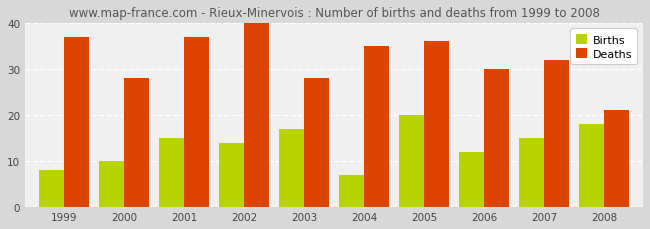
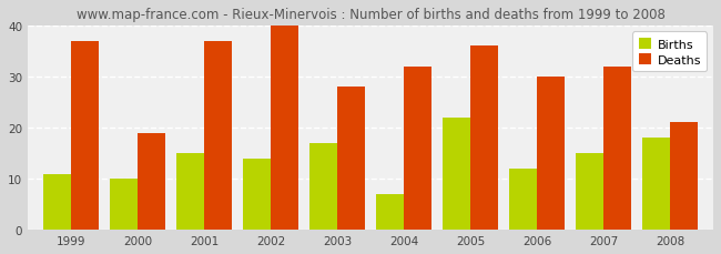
Births/1999: 8 -> 11
Deaths/2000: 28 -> 19
Deaths/2004: 35 -> 32
Births/2005: 20 -> 22
